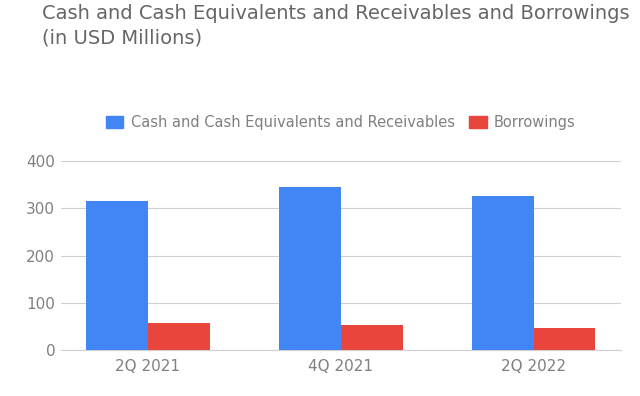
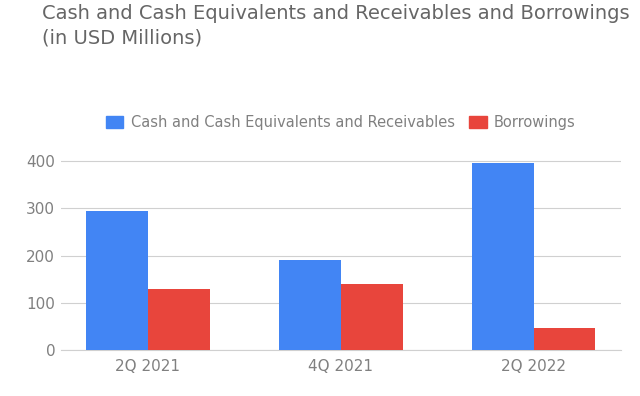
Cash and Cash Equivalents and Receivables/2Q 2021: 315 -> 295
Borrowings/2Q 2021: 57 -> 130
Cash and Cash Equivalents and Receivables/4Q 2021: 345 -> 190
Borrowings/4Q 2021: 53 -> 140
Cash and Cash Equivalents and Receivables/2Q 2022: 325 -> 395
